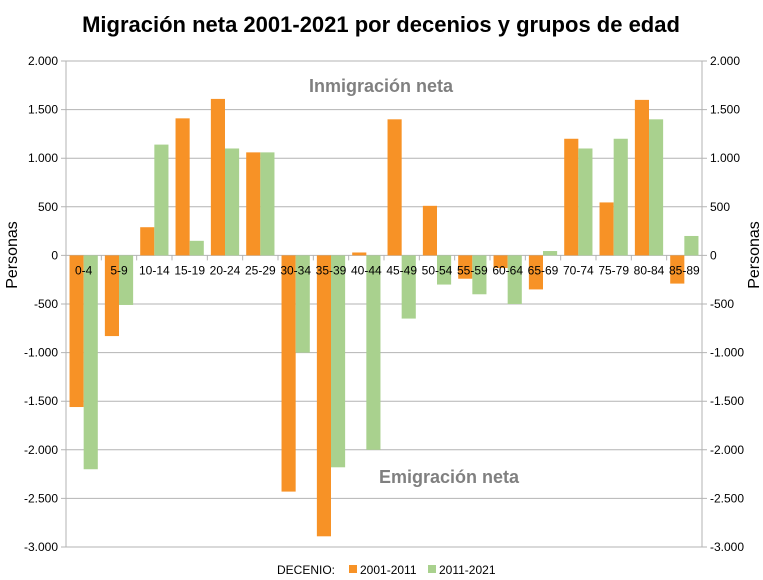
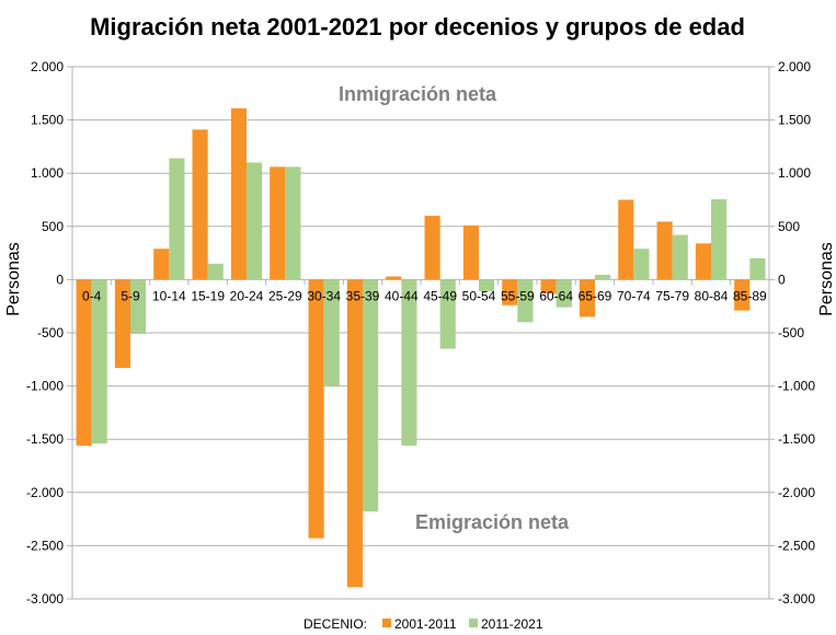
2011-2021/0-4: -2200 -> -1500
2011-2021/40-44: -2000 -> -1600
2001-2011/45-49: 1400 -> 600
2011-2021/50-54: -300 -> -100
2011-2021/60-64: -500 -> -300
2001-2011/70-74: 1200 -> 800
2011-2021/70-74: 1100 -> 300
2011-2021/75-79: 1200 -> 400
2001-2011/80-84: 1600 -> 300
2011-2021/80-84: 1400 -> 800
